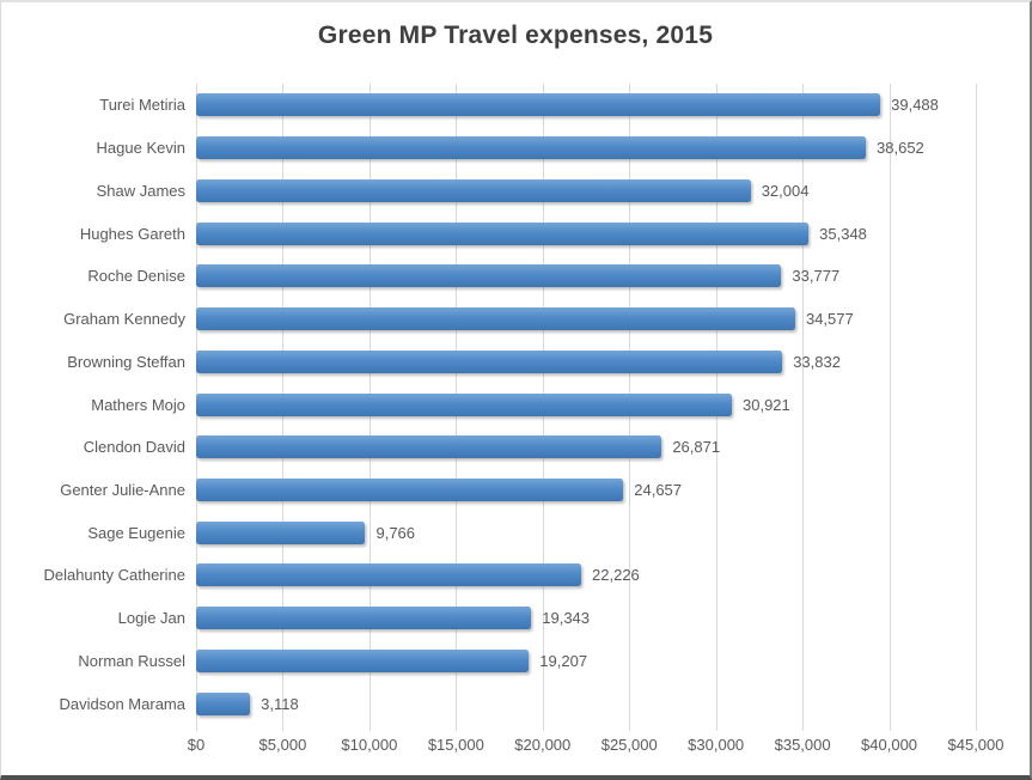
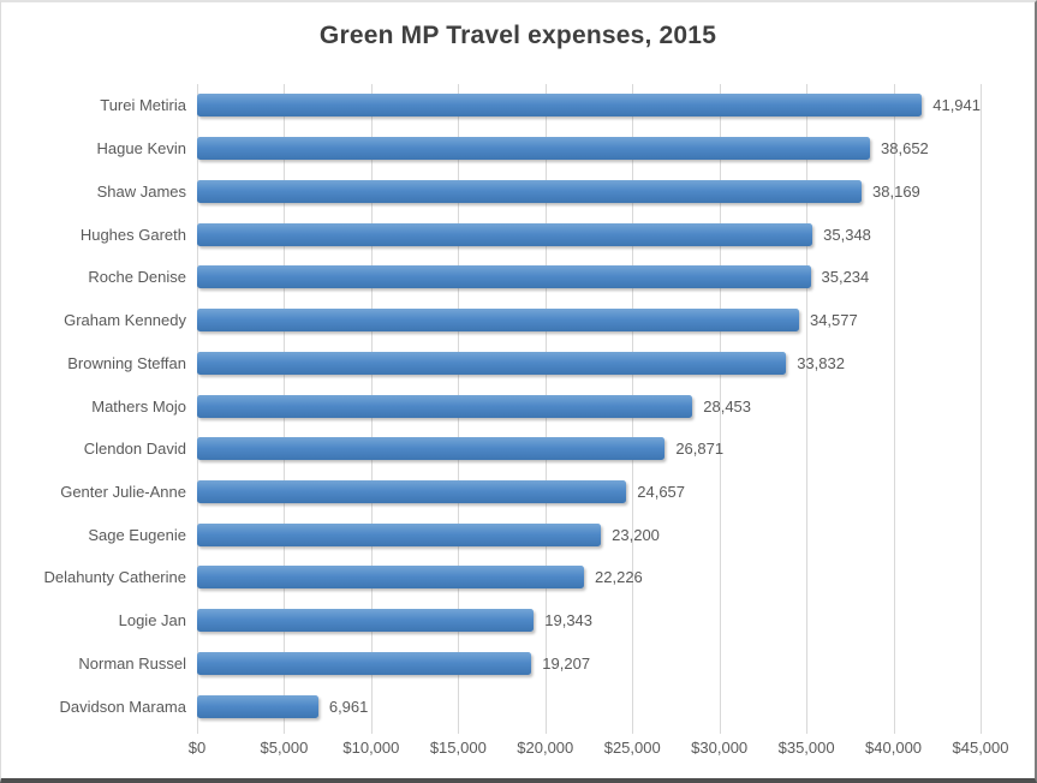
Turei Metiria: 39,488 -> 41,941
Shaw James: 32,004 -> 38,169
Roche Denise: 33,777 -> 35,234
Mathers Mojo: 30,921 -> 28,453
Sage Eugenie: 9,766 -> 23,200
Davidson Marama: 3,118 -> 6,961
